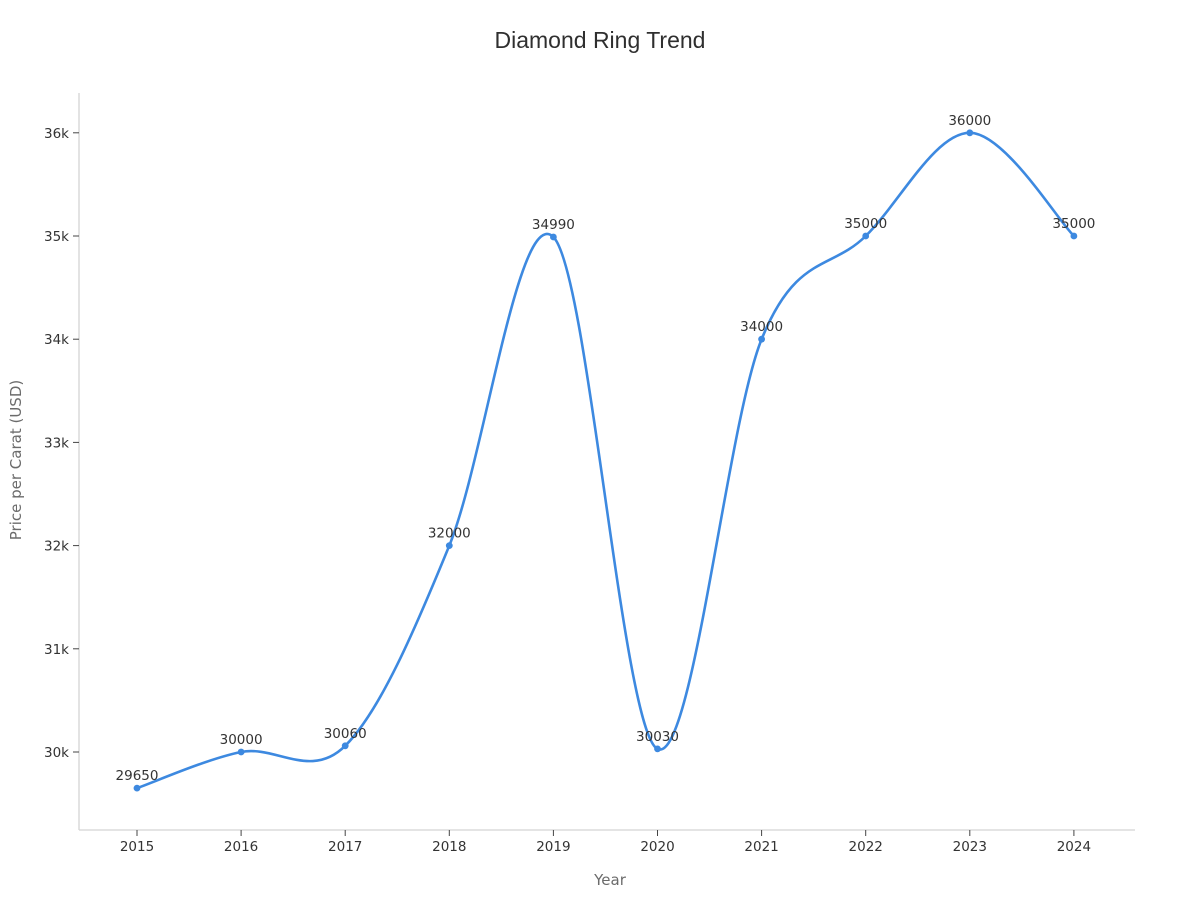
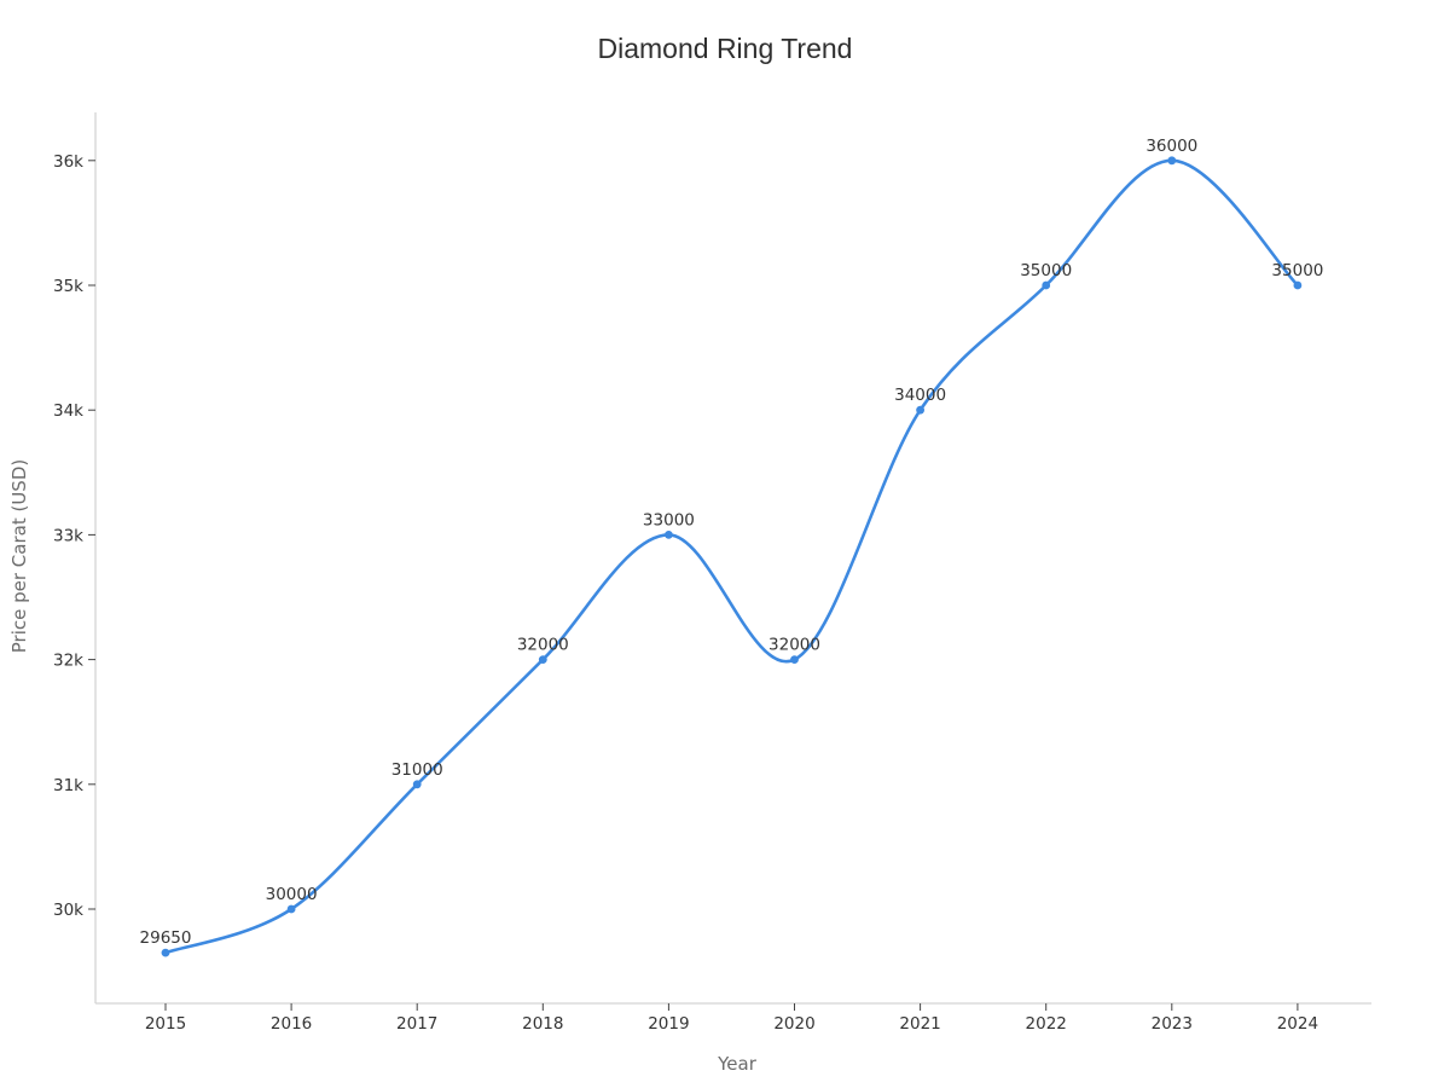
2017: 30060 -> 31000
2019: 34990 -> 33000
2020: 30030 -> 32000
